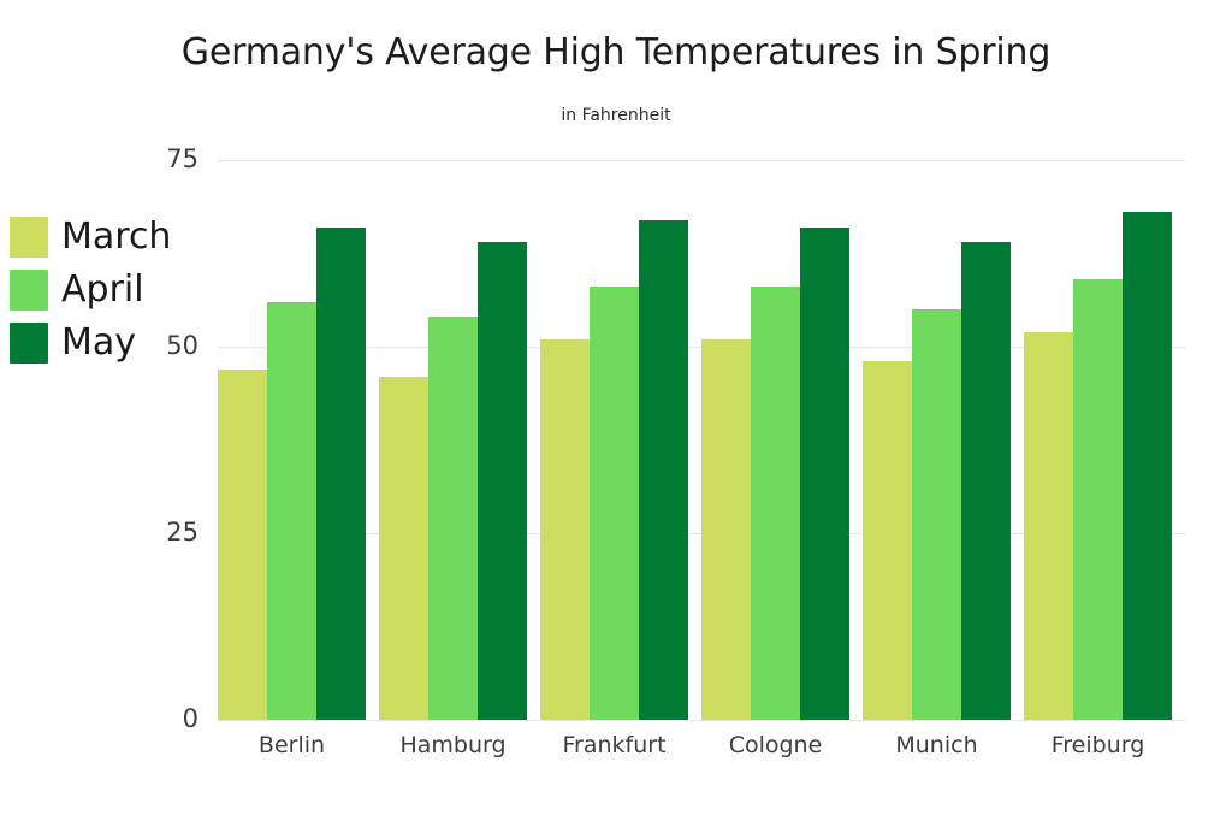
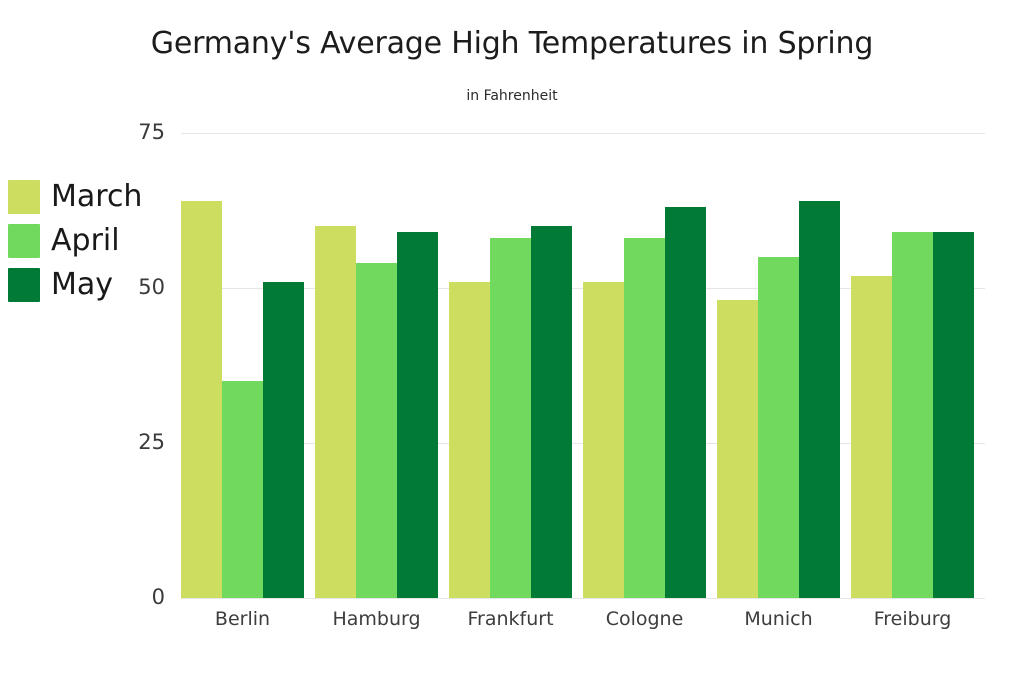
March/Berlin: 47 -> 64
April/Berlin: 56 -> 35
May/Berlin: 66 -> 51
March/Hamburg: 46 -> 60
May/Hamburg: 64 -> 59
May/Frankfurt: 67 -> 60
May/Cologne: 66 -> 63
May/Freiburg: 68 -> 59
